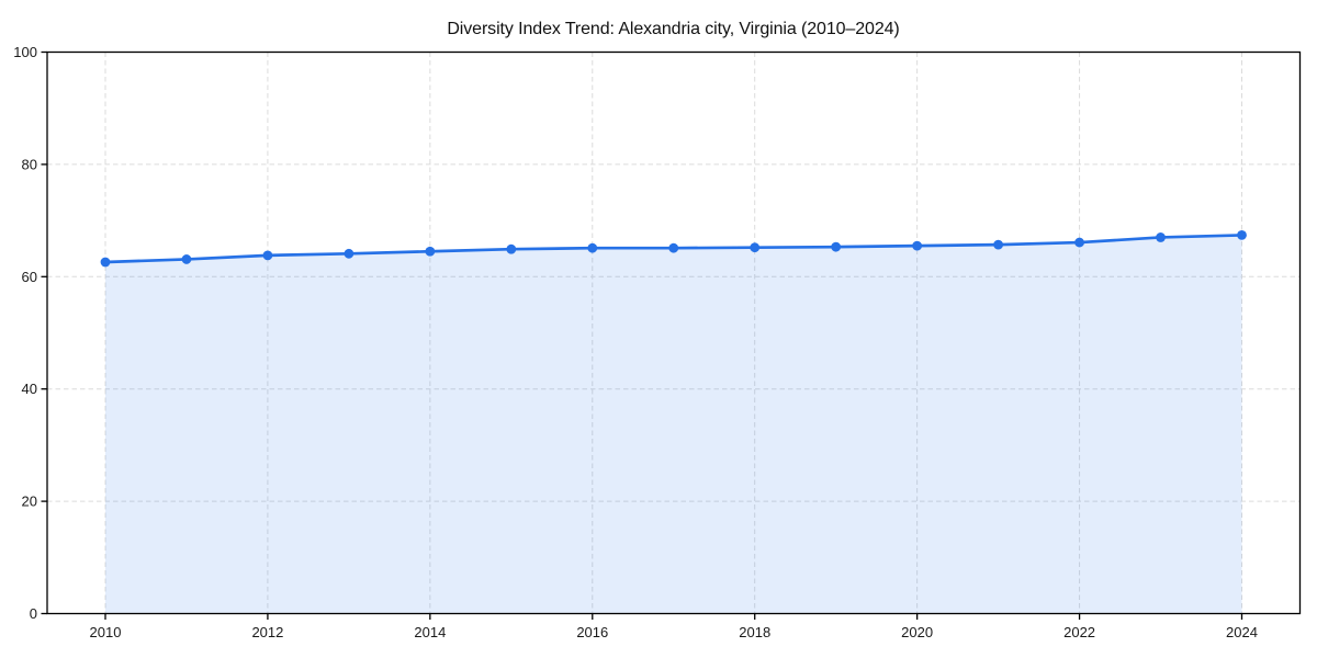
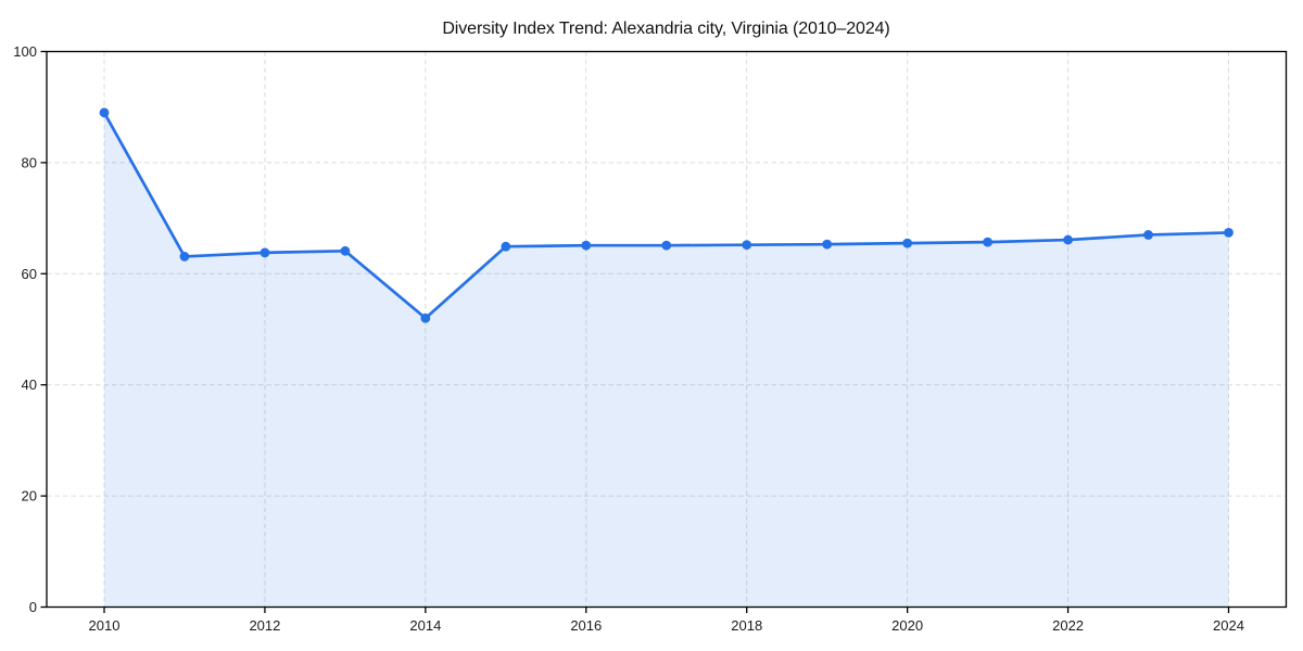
2010: 63 -> 89
2014: 64 -> 52
